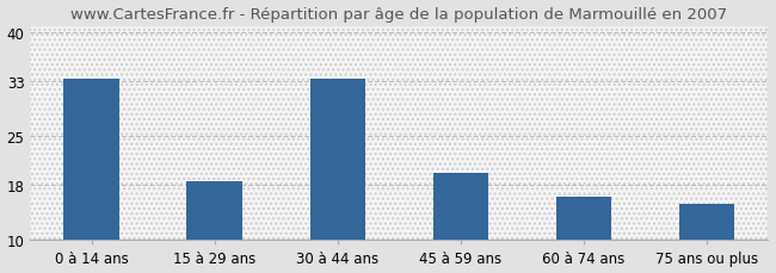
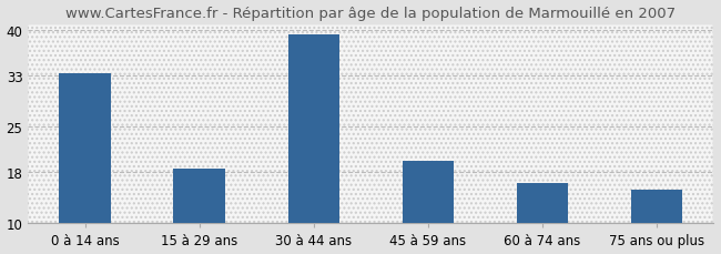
30 à 44 ans: 33.4 -> 39.3
